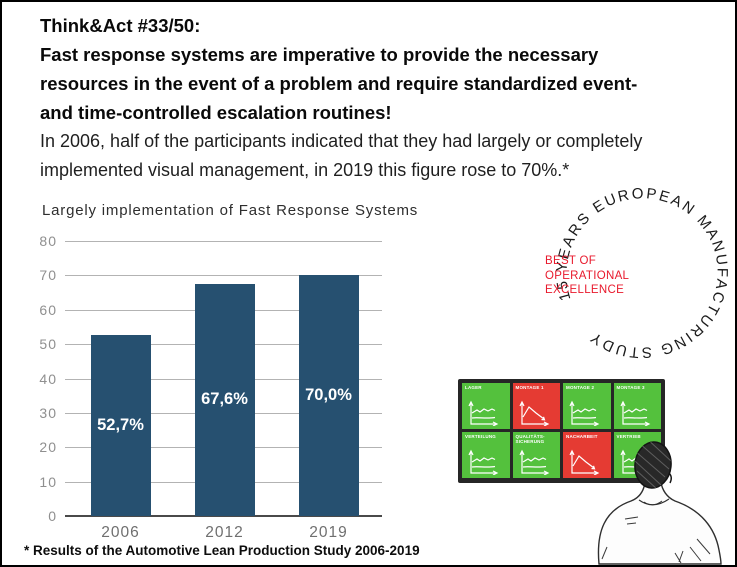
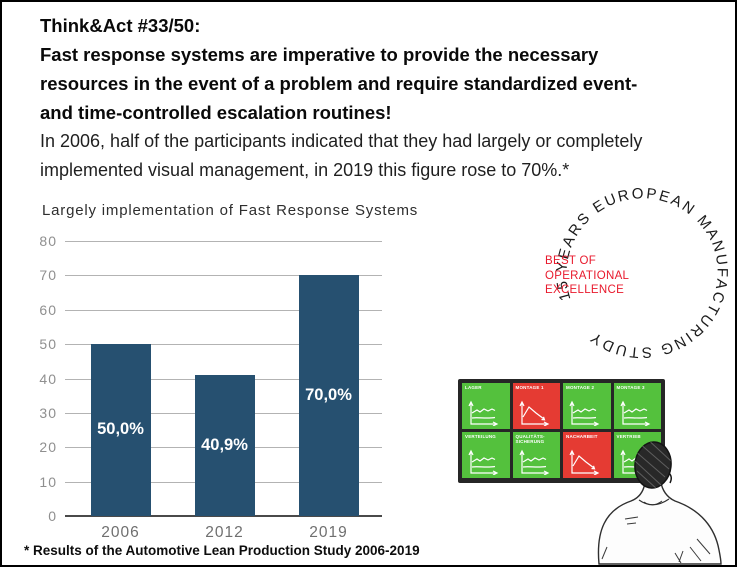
2006: 52,7% -> 50,0%
2012: 67,6% -> 40,9%
